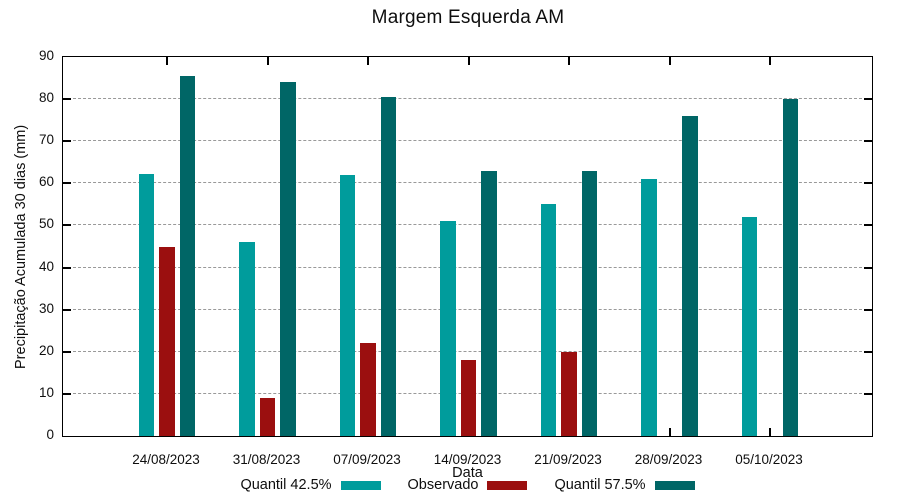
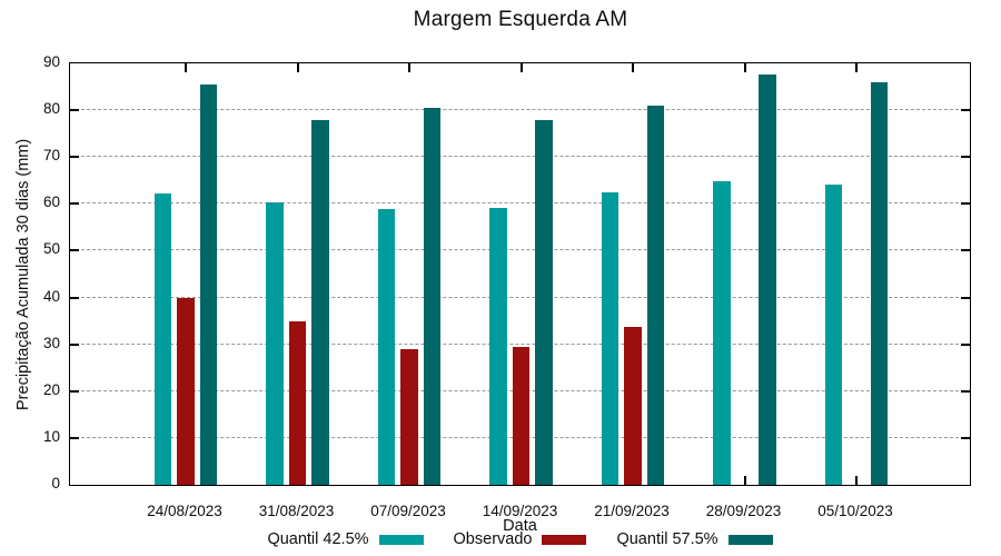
Observado/24/08/2023: 45 -> 40
Quantil 42.5%/31/08/2023: 46 -> 60
Observado/31/08/2023: 9 -> 35
Quantil 57.5%/31/08/2023: 84 -> 78
Quantil 42.5%/07/09/2023: 62 -> 59
Observado/07/09/2023: 22 -> 29
Quantil 42.5%/14/09/2023: 51 -> 59
Observado/14/09/2023: 18 -> 29
Quantil 57.5%/14/09/2023: 63 -> 78
Quantil 42.5%/21/09/2023: 55 -> 62
Observado/21/09/2023: 20 -> 34
Quantil 57.5%/21/09/2023: 63 -> 81
Quantil 42.5%/28/09/2023: 61 -> 65
Quantil 57.5%/28/09/2023: 76 -> 88
Quantil 42.5%/05/10/2023: 52 -> 64
Quantil 57.5%/05/10/2023: 80 -> 86
